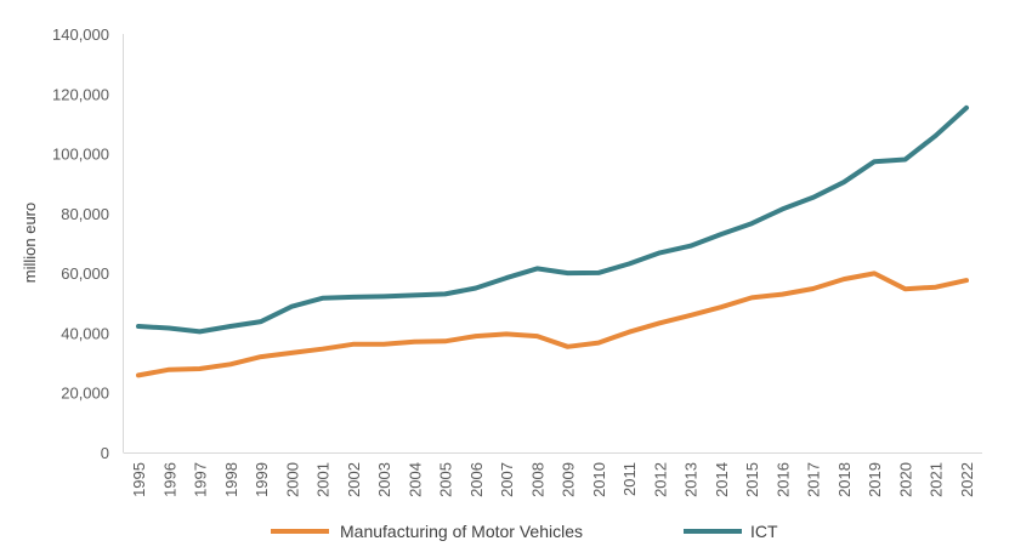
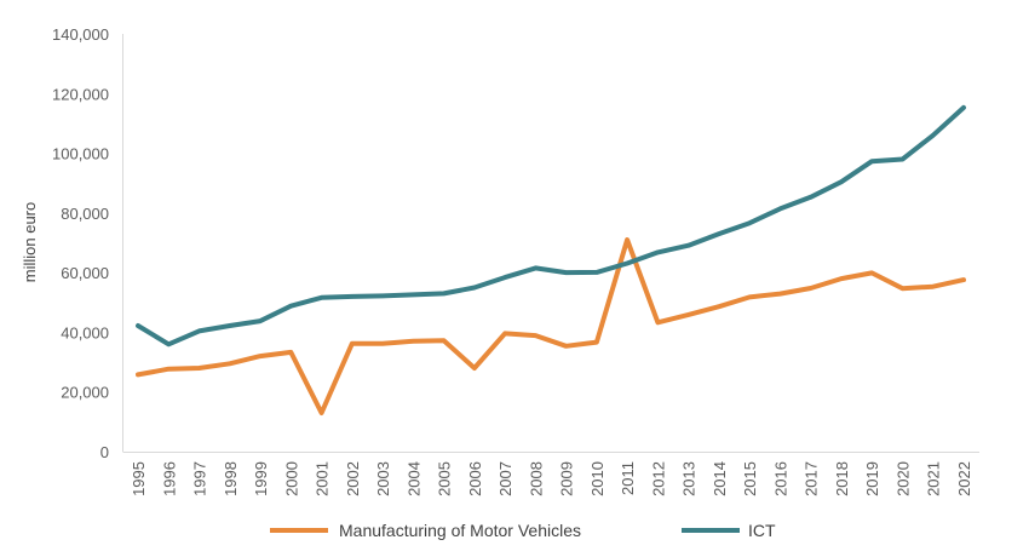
ICT/1996: 42000 -> 36000
Manufacturing of Motor Vehicles/2001: 35000 -> 13000
Manufacturing of Motor Vehicles/2006: 39000 -> 28000
Manufacturing of Motor Vehicles/2011: 40000 -> 71000
